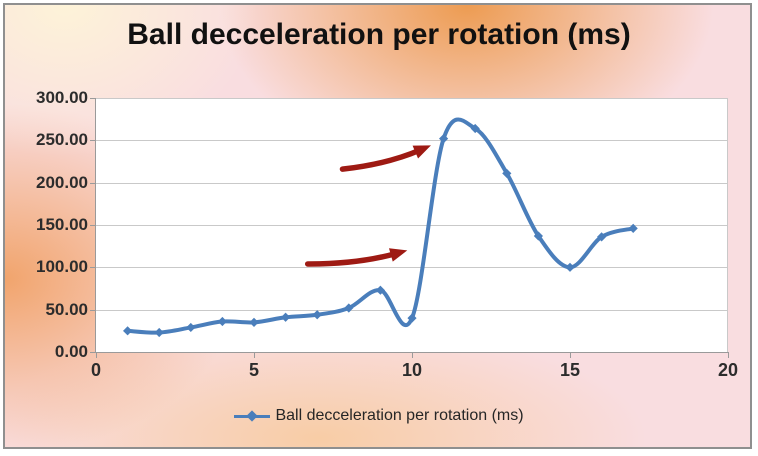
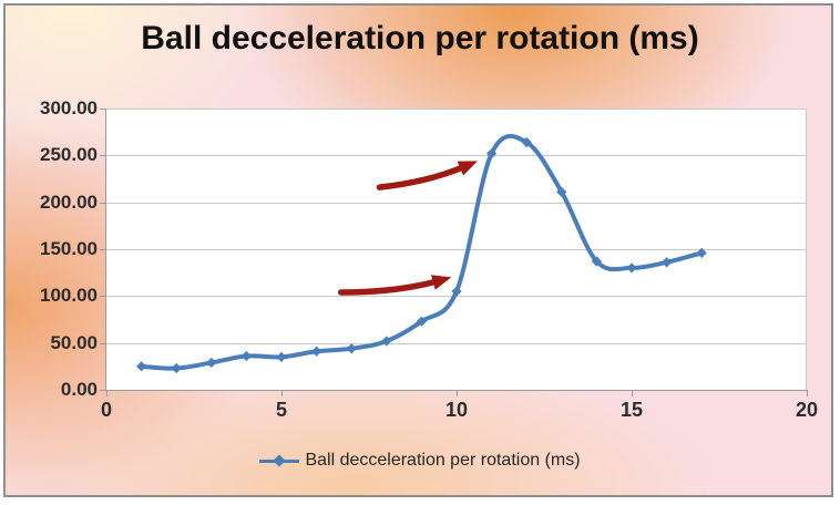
10: 40 -> 100
15: 100 -> 130
